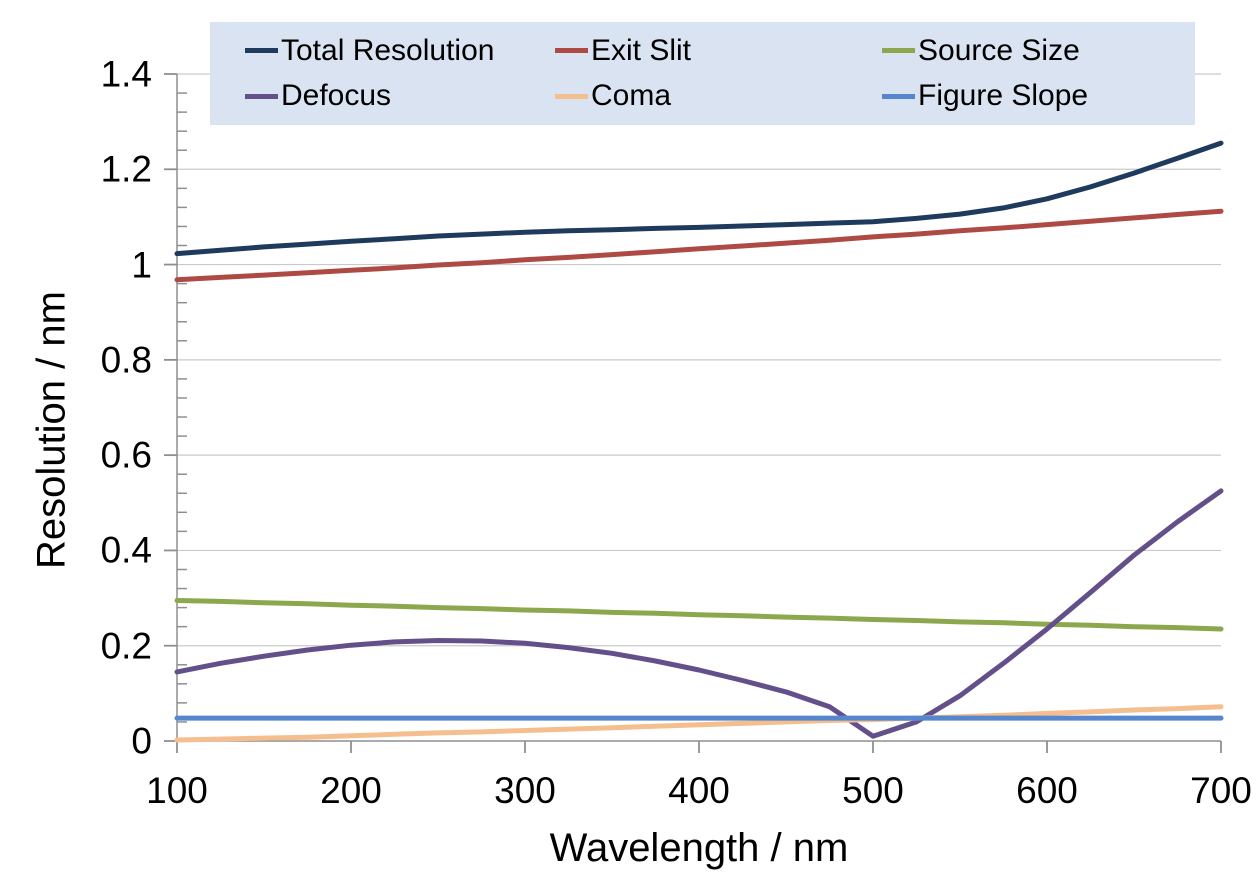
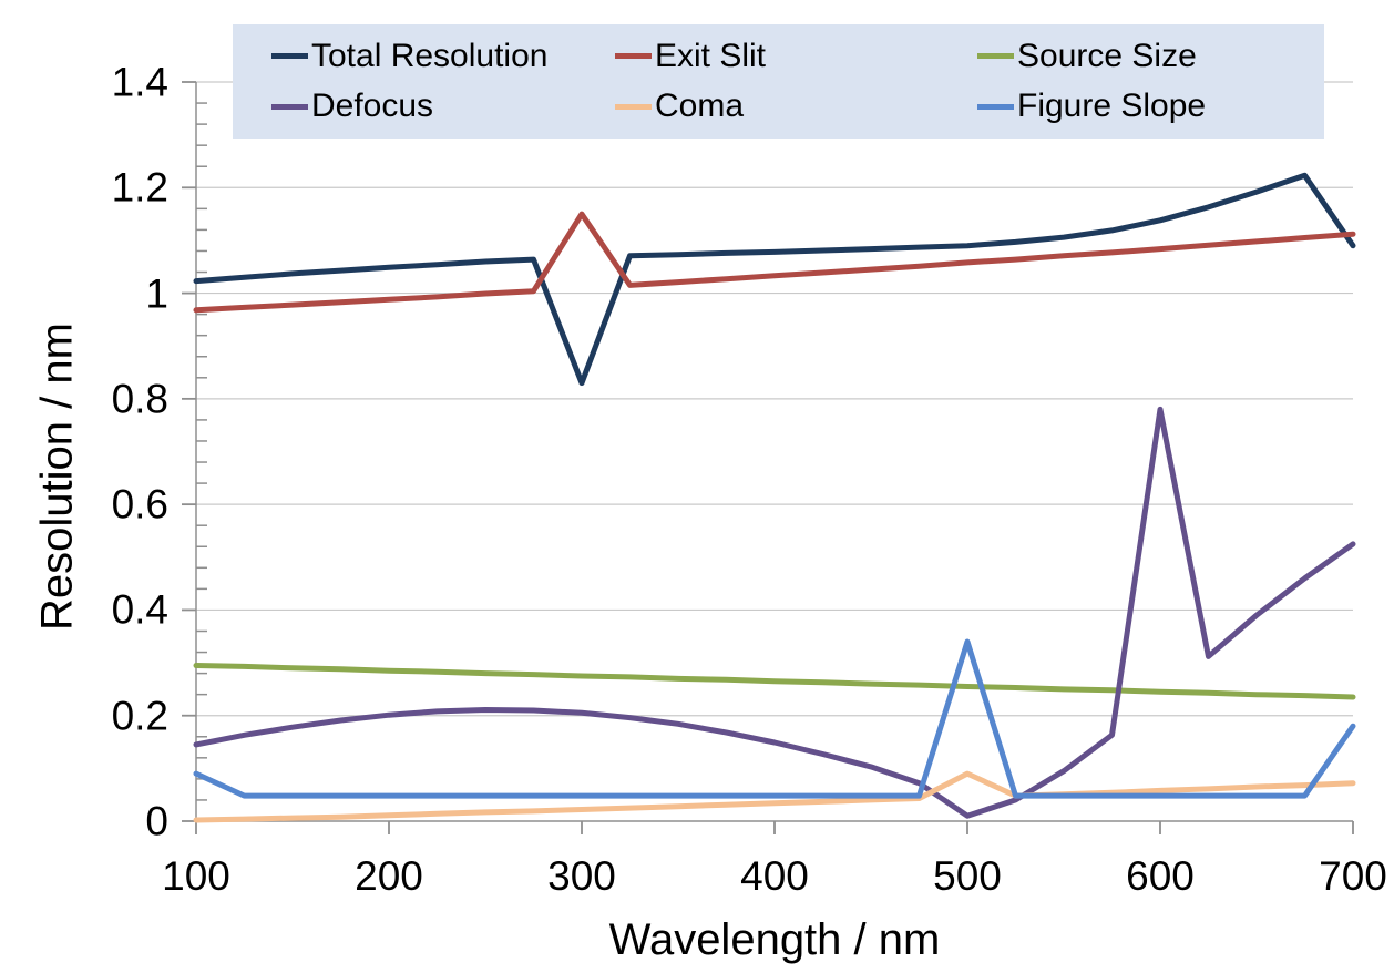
Figure Slope/100: 0.05 -> 0.09
Total Resolution/300: 1.07 -> 0.83
Exit Slit/300: 1.01 -> 1.15
Coma/500: 0.04 -> 0.09
Figure Slope/500: 0.05 -> 0.34
Defocus/600: 0.23 -> 0.78
Total Resolution/700: 1.25 -> 1.09
Figure Slope/700: 0.05 -> 0.18
